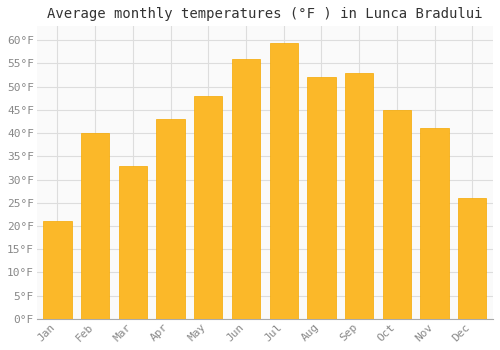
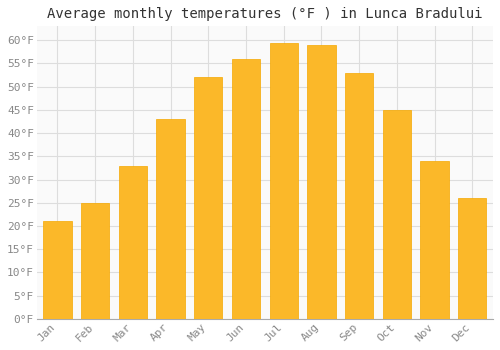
Feb: 40.0°F -> 25.0°F
May: 48.0°F -> 52.0°F
Aug: 52.0°F -> 59.0°F
Nov: 41.0°F -> 34.0°F
